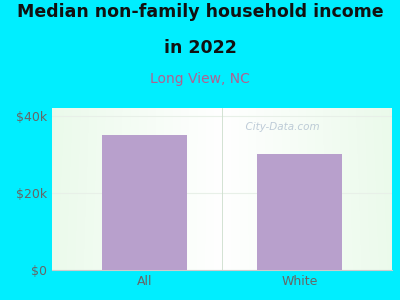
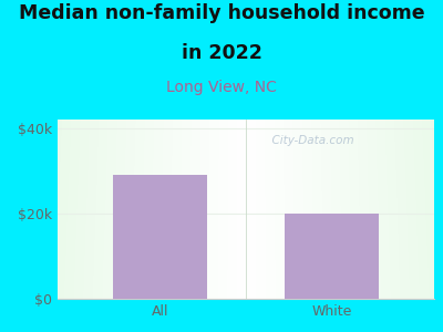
All: $35k -> $29k
White: $30k -> $20k
